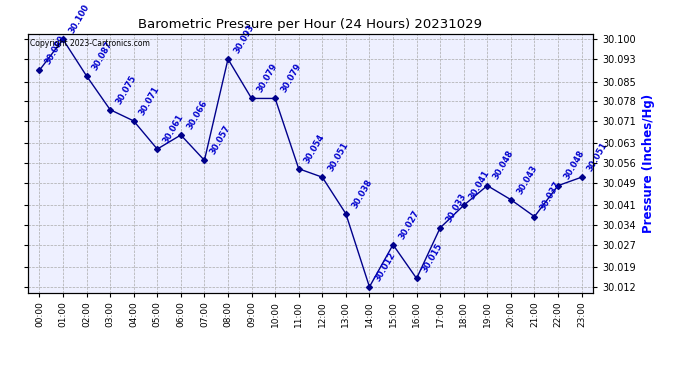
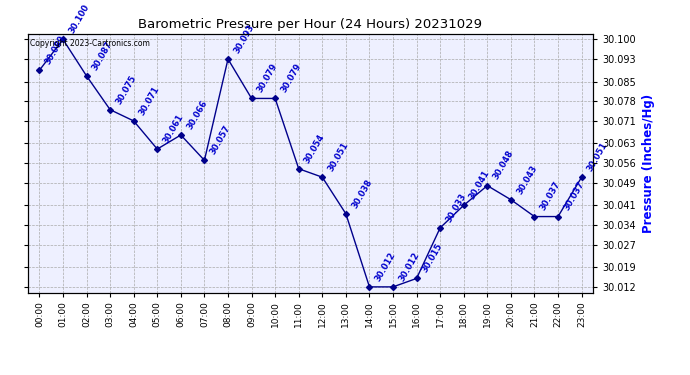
15:00: 30.027 -> 30.012
22:00: 30.048 -> 30.037
